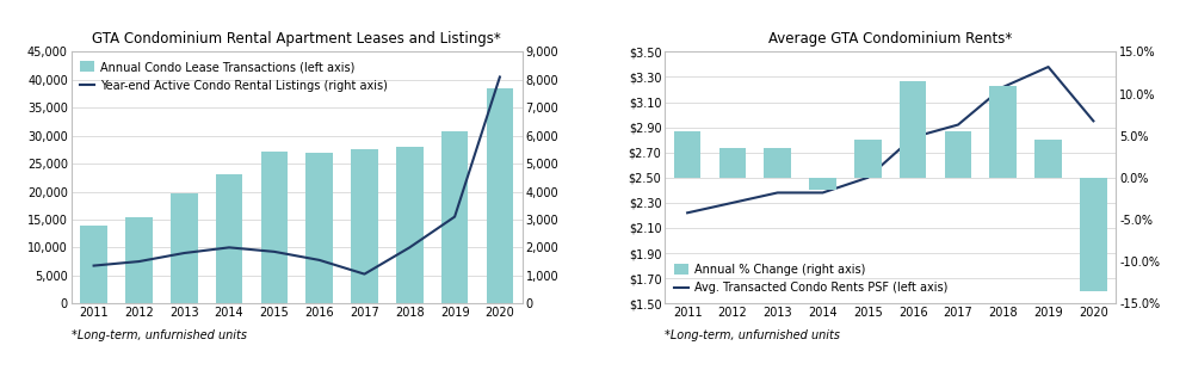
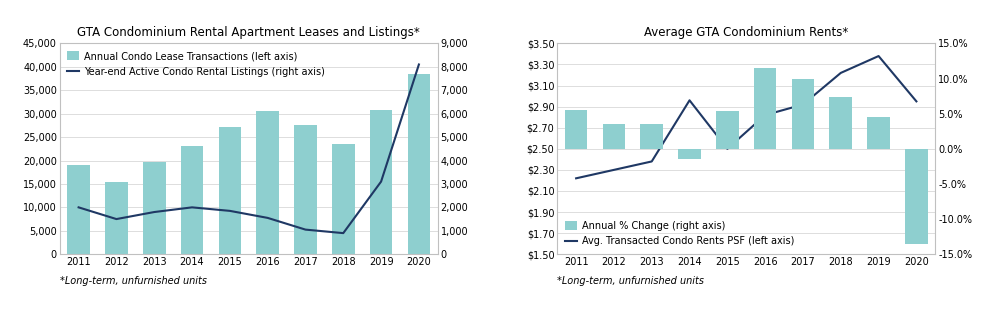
GTA Condominium Rental Apartment Leases and Listings*/Annual Condo Lease Transactions (left axis)/2011: 14,000 -> 19,000
GTA Condominium Rental Apartment Leases and Listings*/Year-end Active Condo Rental Listings (right axis)/2011: 1,350 -> 2,000
GTA Condominium Rental Apartment Leases and Listings*/Annual Condo Lease Transactions (left axis)/2016: 27,000 -> 30,500
GTA Condominium Rental Apartment Leases and Listings*/Annual Condo Lease Transactions (left axis)/2018: 28,000 -> 23,500
GTA Condominium Rental Apartment Leases and Listings*/Year-end Active Condo Rental Listings (right axis)/2018: 2,000 -> 900
Average GTA Condominium Rents*/Avg. Transacted Condo Rents PSF (left axis)/2014: $2.38 -> $2.96
Average GTA Condominium Rents*/Annual % Change (right axis)/2015: 4.5% -> 5.4%
Average GTA Condominium Rents*/Annual % Change (right axis)/2017: 5.5% -> 10.0%
Average GTA Condominium Rents*/Annual % Change (right axis)/2018: 11.0% -> 7.4%
